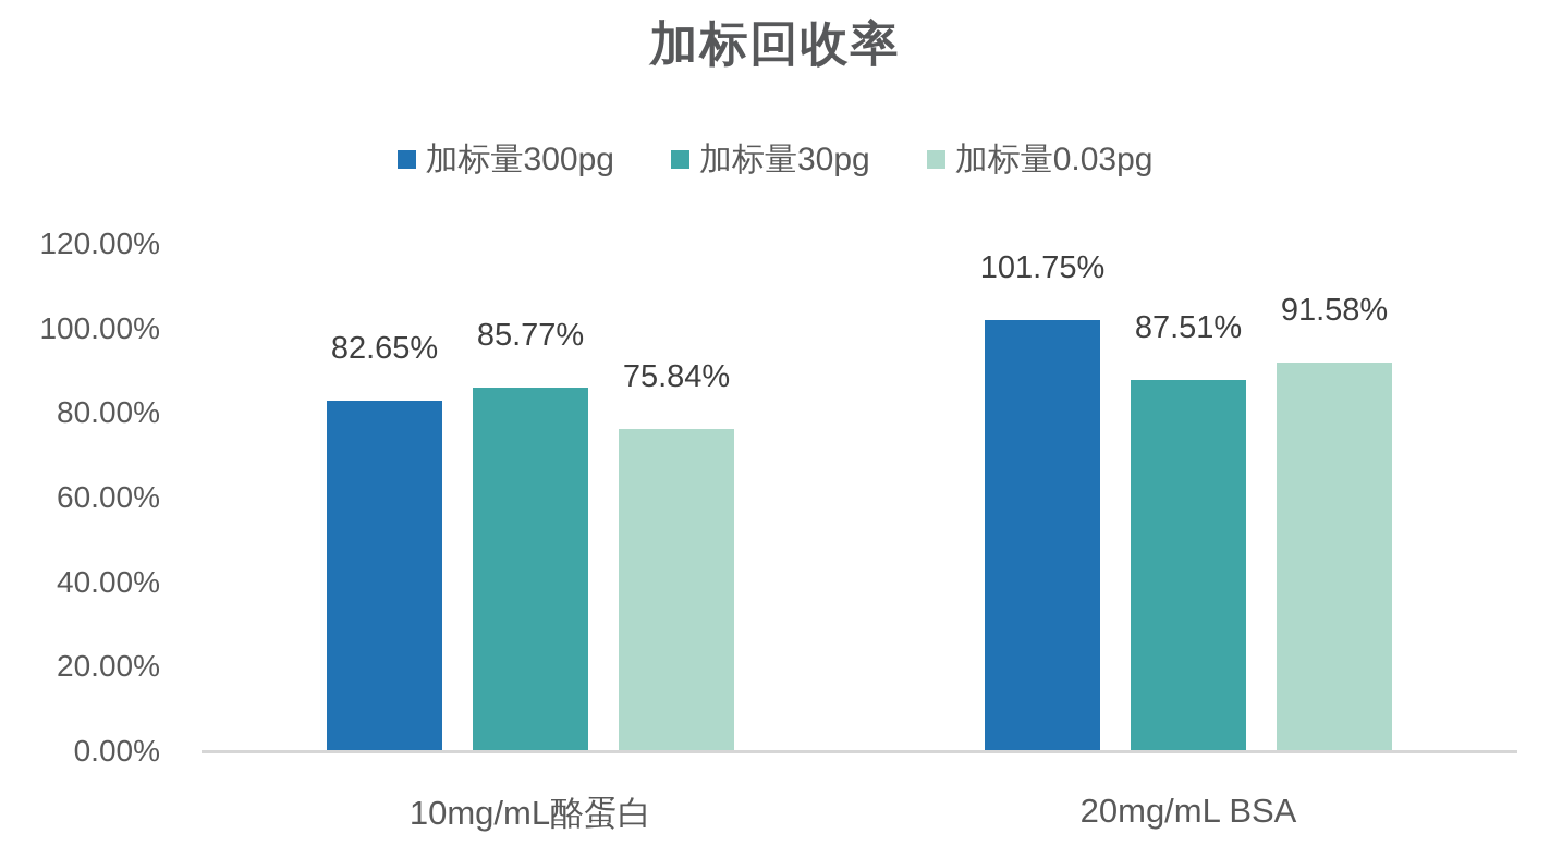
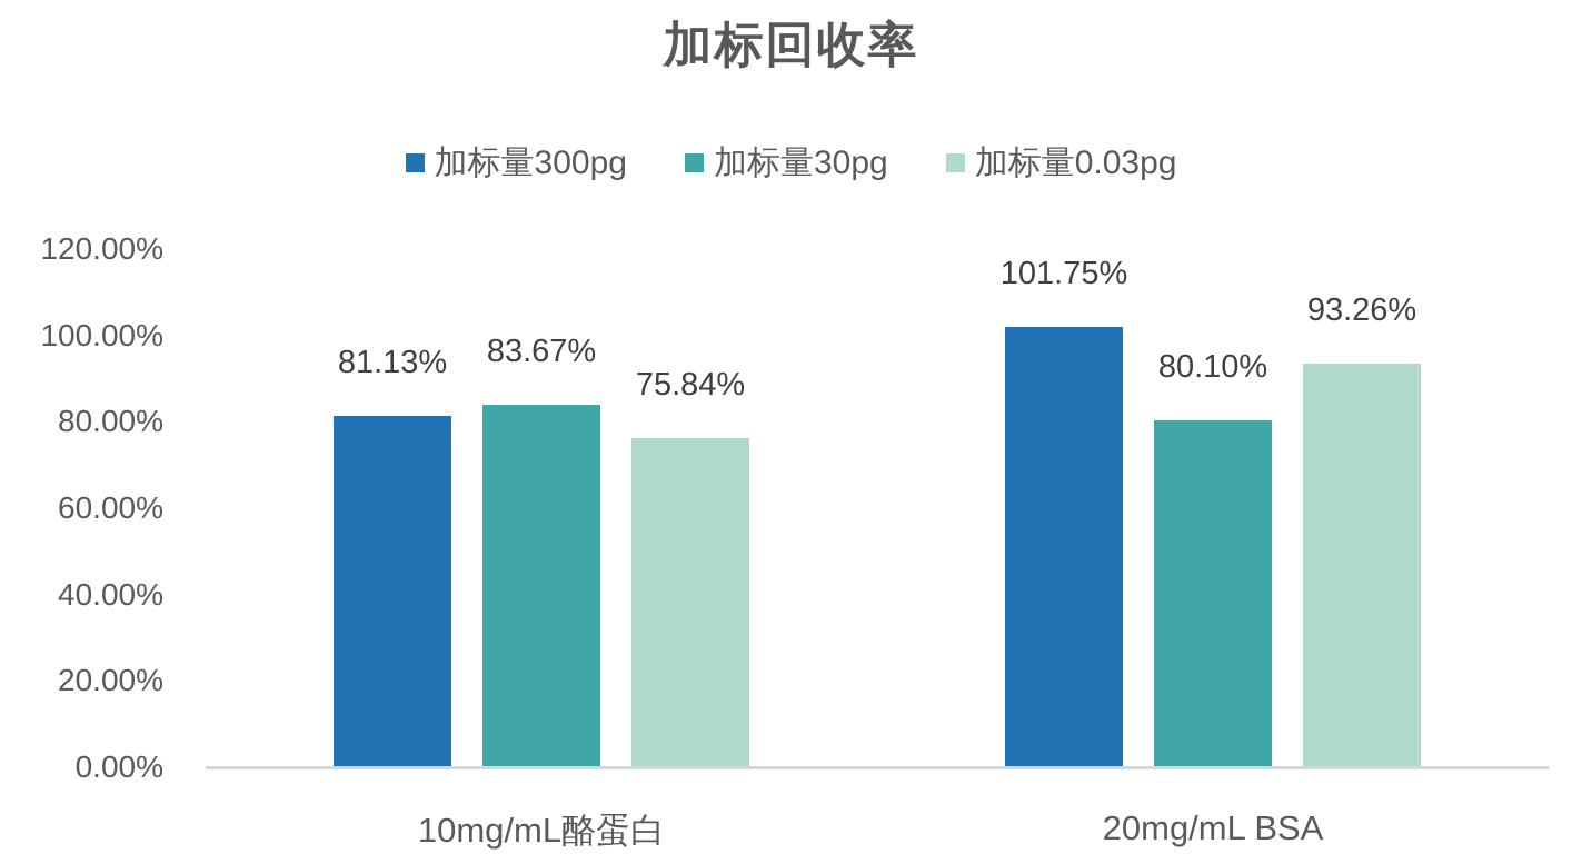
加标量300pg/10mg/mL酪蛋白: 82.65% -> 81.13%
加标量30pg/10mg/mL酪蛋白: 85.77% -> 83.67%
加标量30pg/20mg/mL BSA: 87.51% -> 80.10%
加标量0.03pg/20mg/mL BSA: 91.58% -> 93.26%
